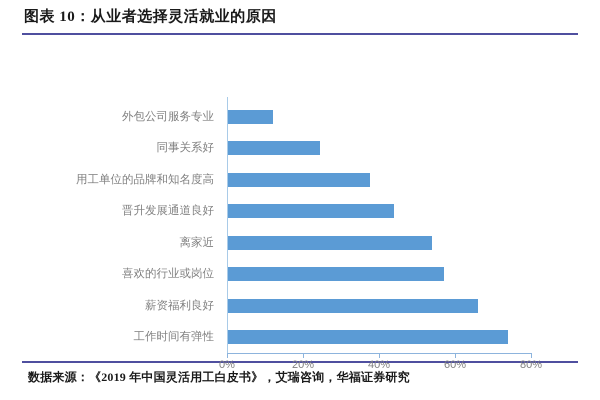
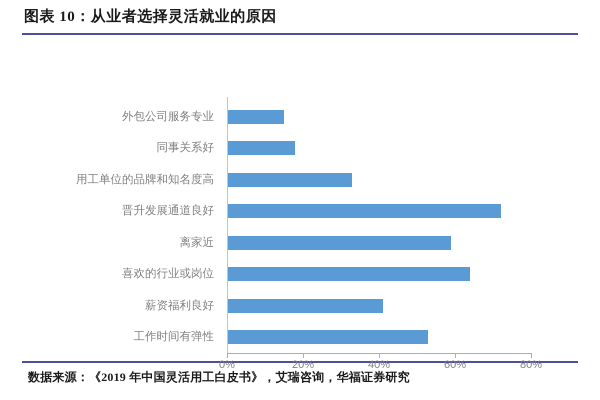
外包公司服务专业: 12% -> 15%
同事关系好: 25% -> 18%
用工单位的品牌和知名度高: 38% -> 33%
晋升发展通道良好: 44% -> 72%
离家近: 54% -> 59%
喜欢的行业或岗位: 57% -> 64%
薪资福利良好: 66% -> 41%
工作时间有弹性: 74% -> 53%
